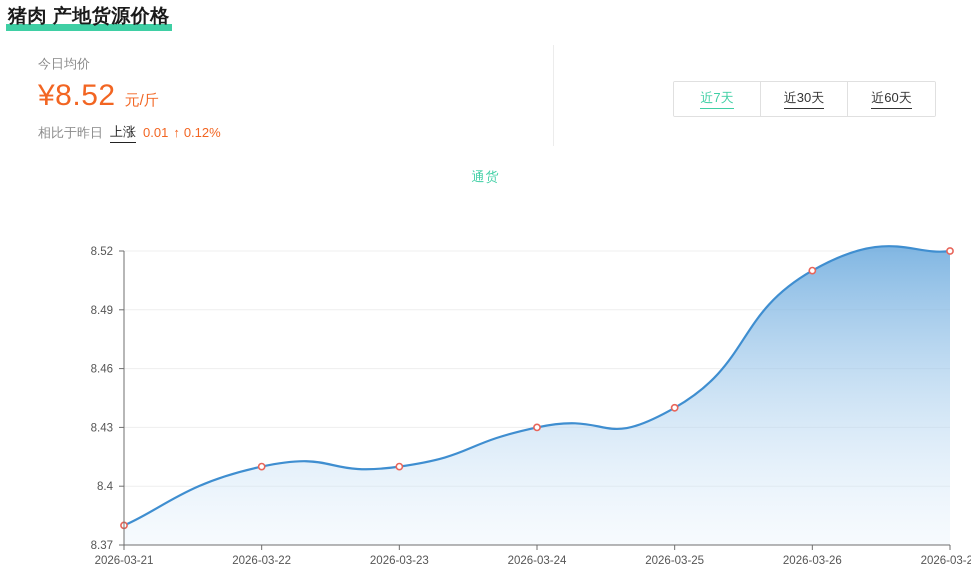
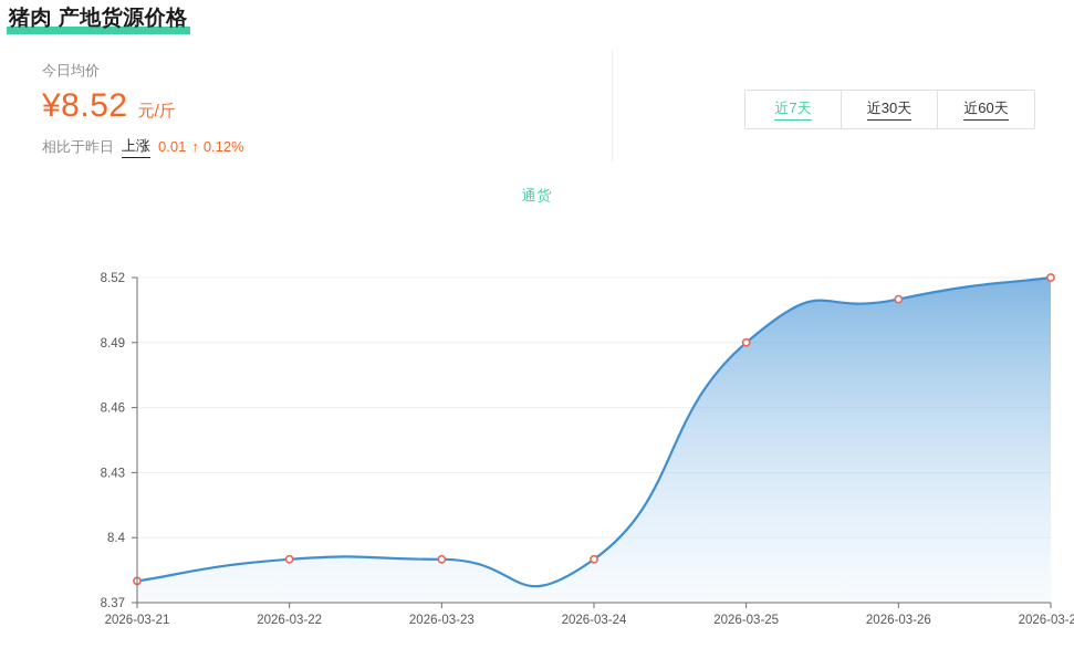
2026-03-22: 8.41 -> 8.39
2026-03-23: 8.41 -> 8.39
2026-03-24: 8.43 -> 8.39
2026-03-25: 8.44 -> 8.49
